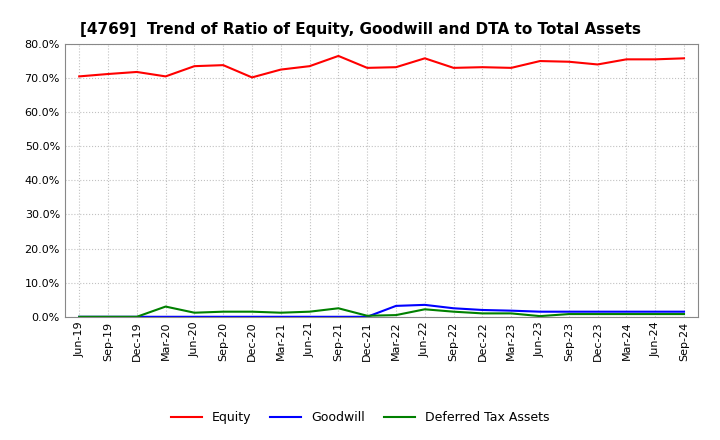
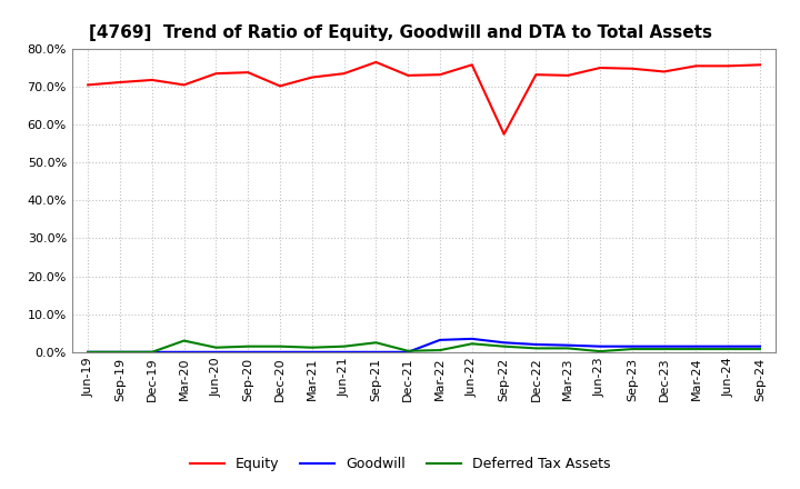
Equity/Sep-22: 73.0% -> 57.5%
